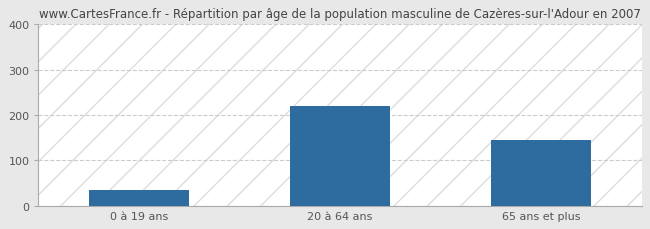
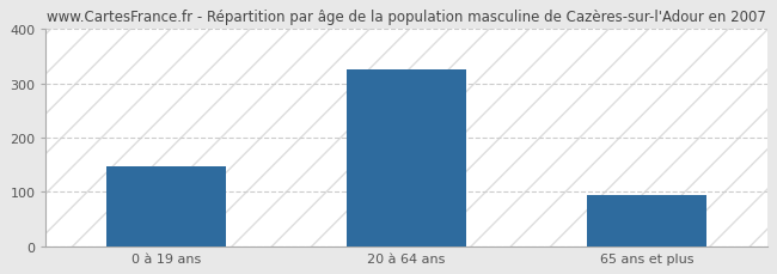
0 à 19 ans: 35 -> 148
20 à 64 ans: 220 -> 326
65 ans et plus: 145 -> 94
